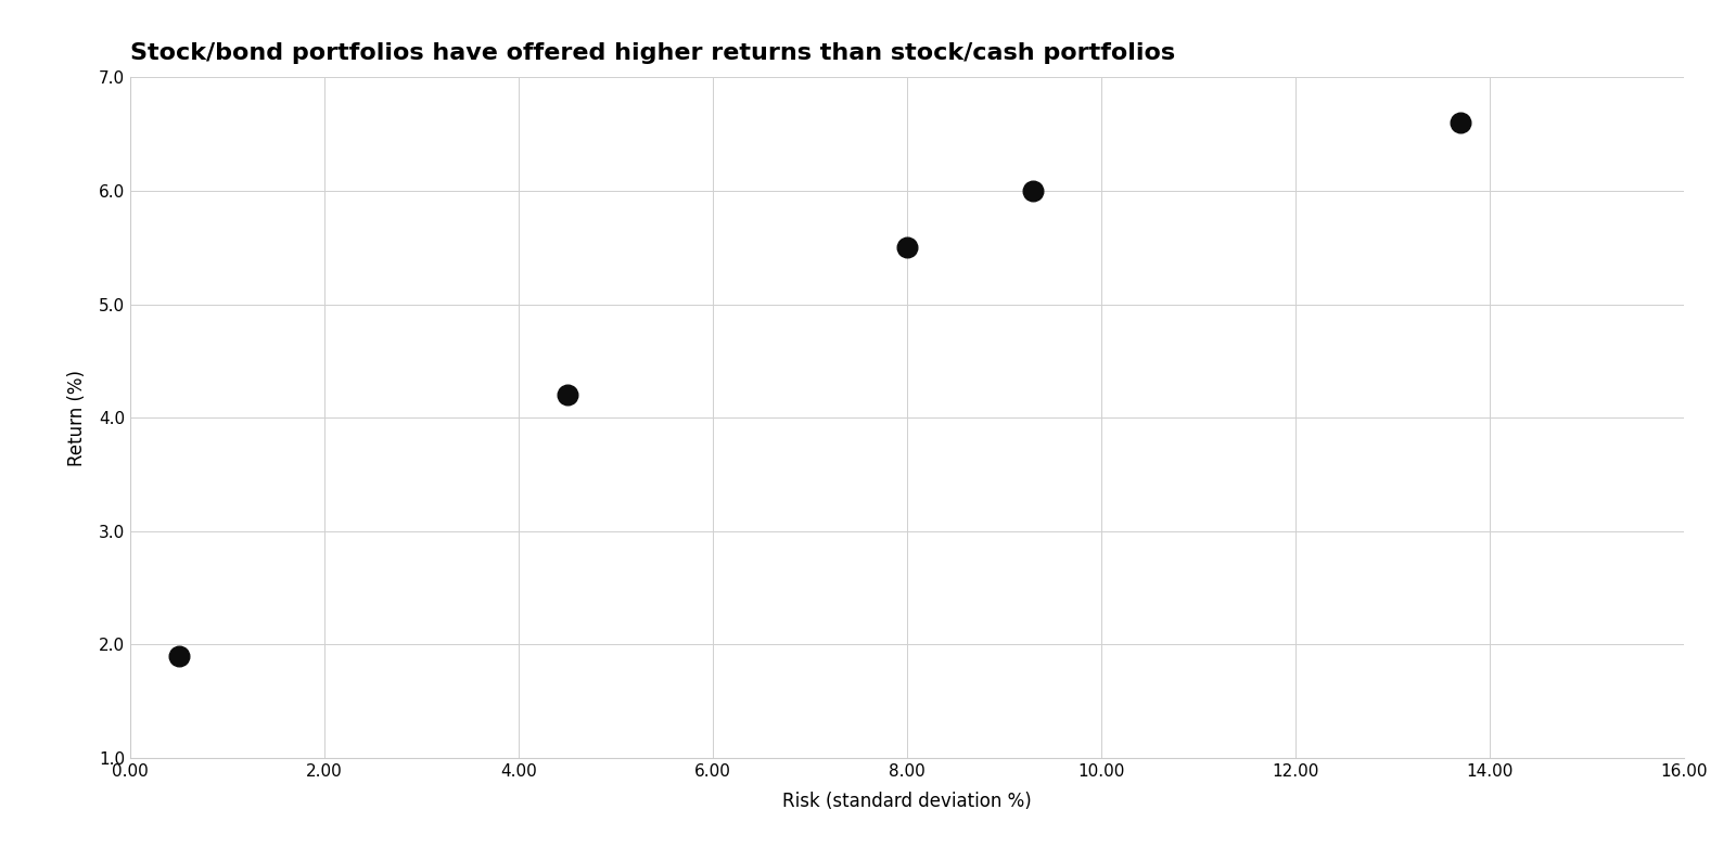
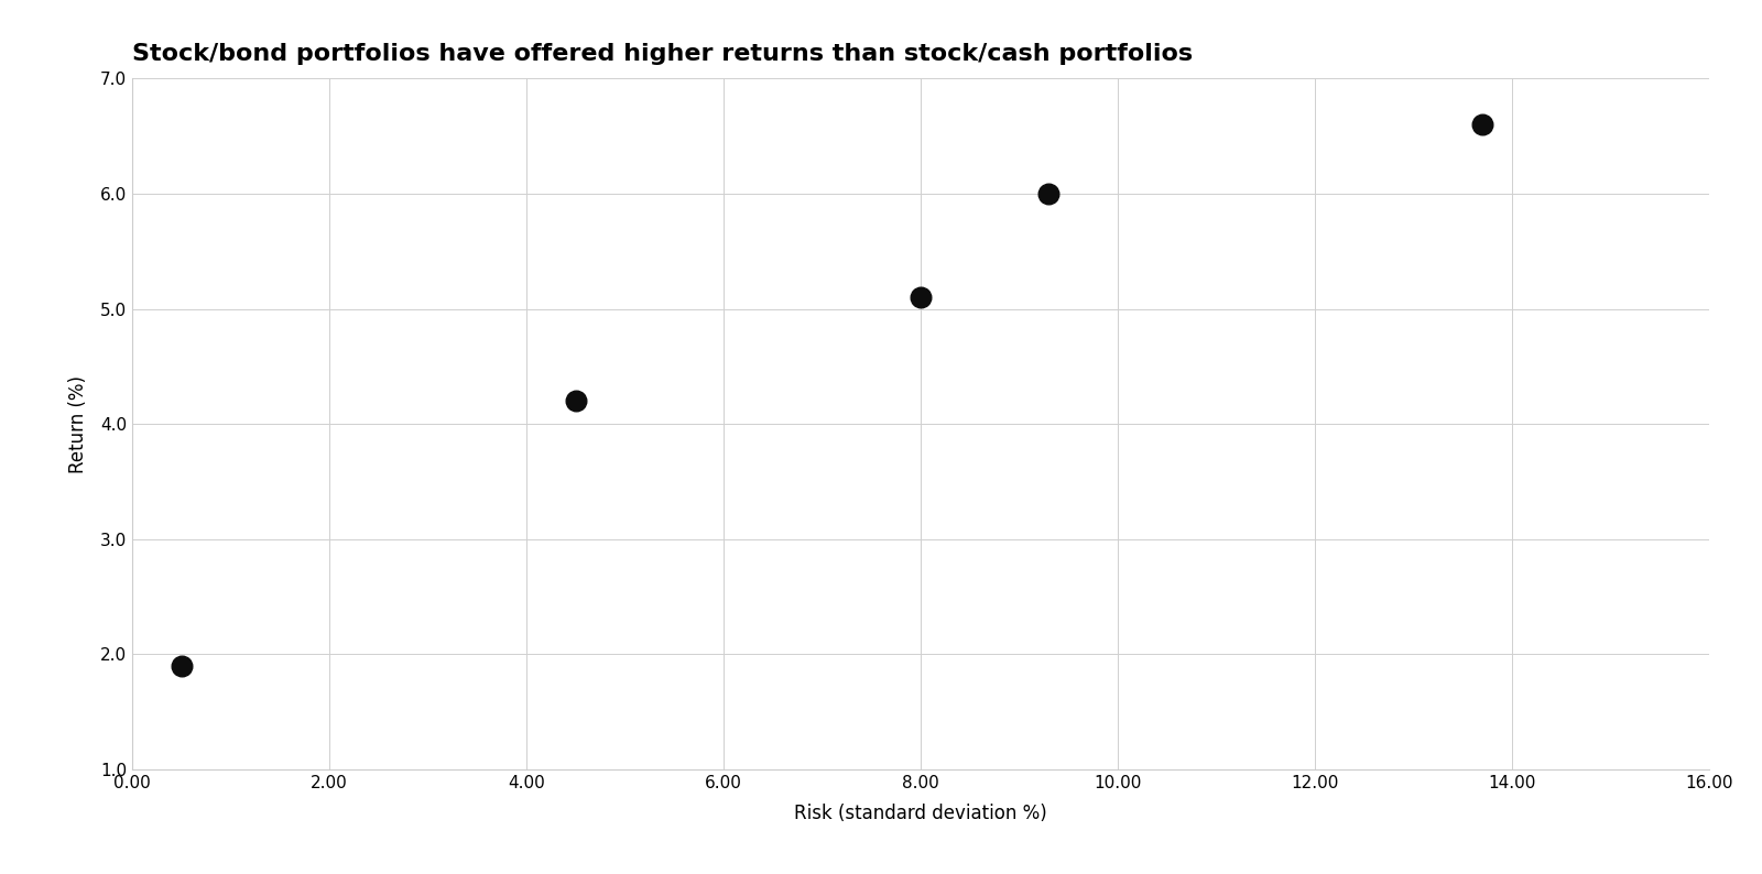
8.00: 5.5 -> 5.1
